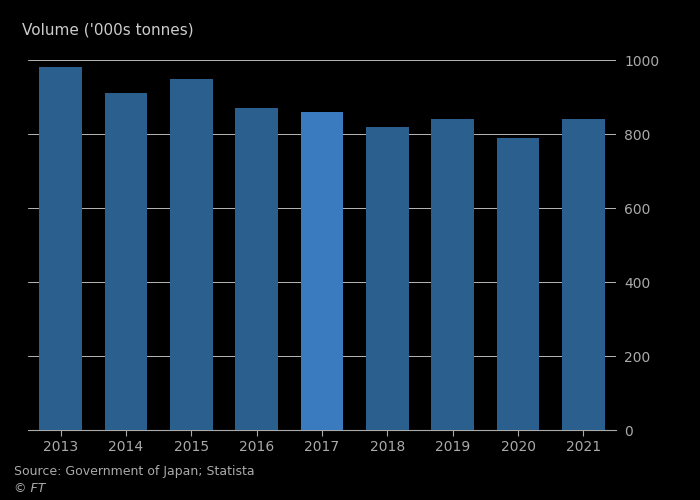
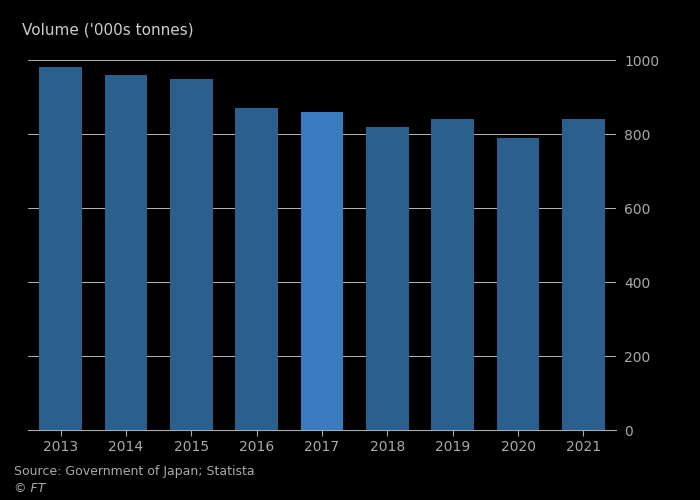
2014: 910 -> 960
